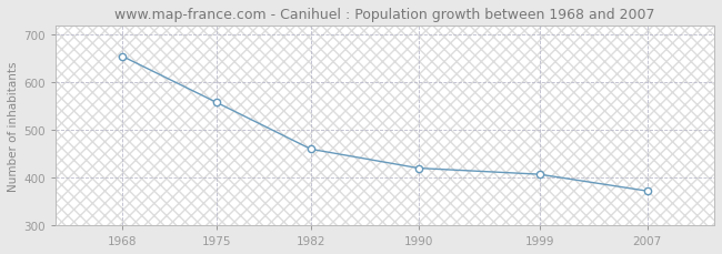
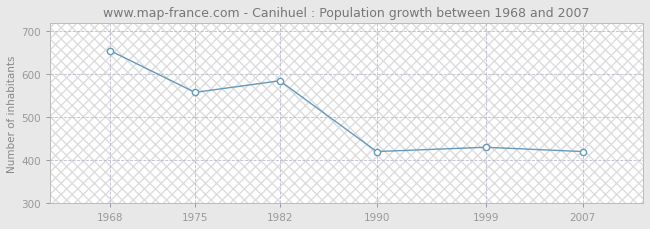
1982: 460 -> 585
1999: 407 -> 430
2007: 372 -> 420
